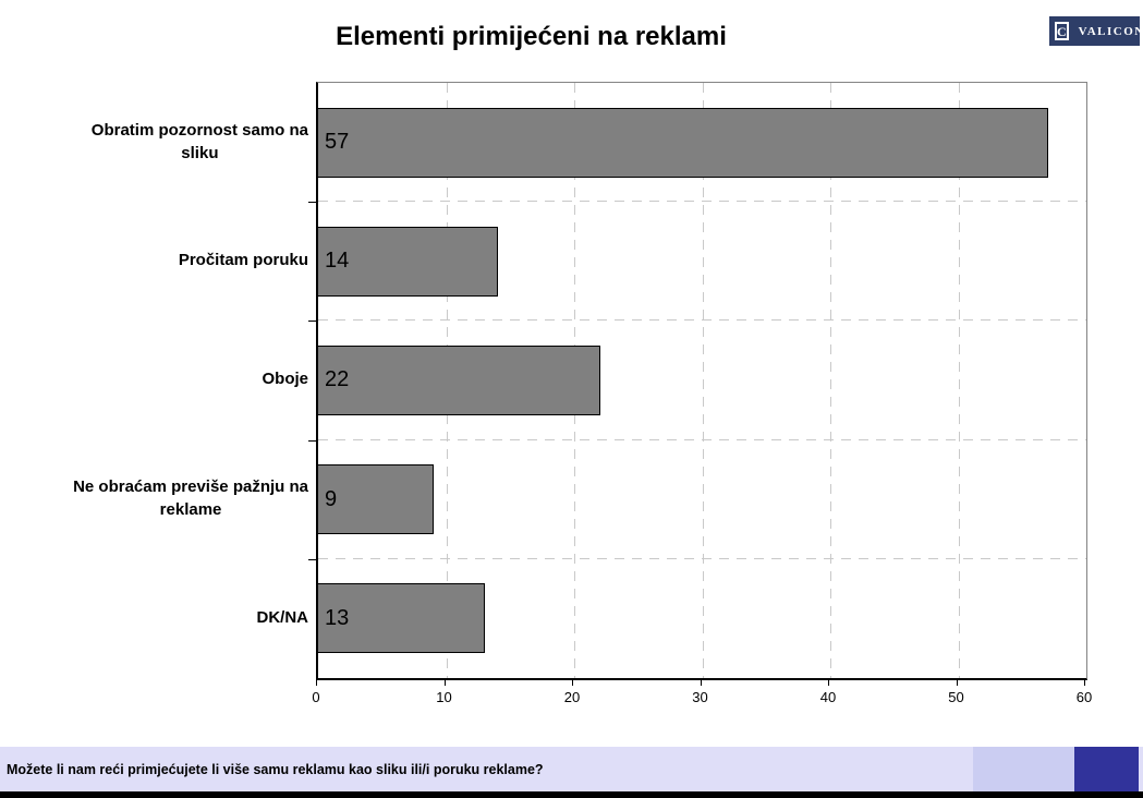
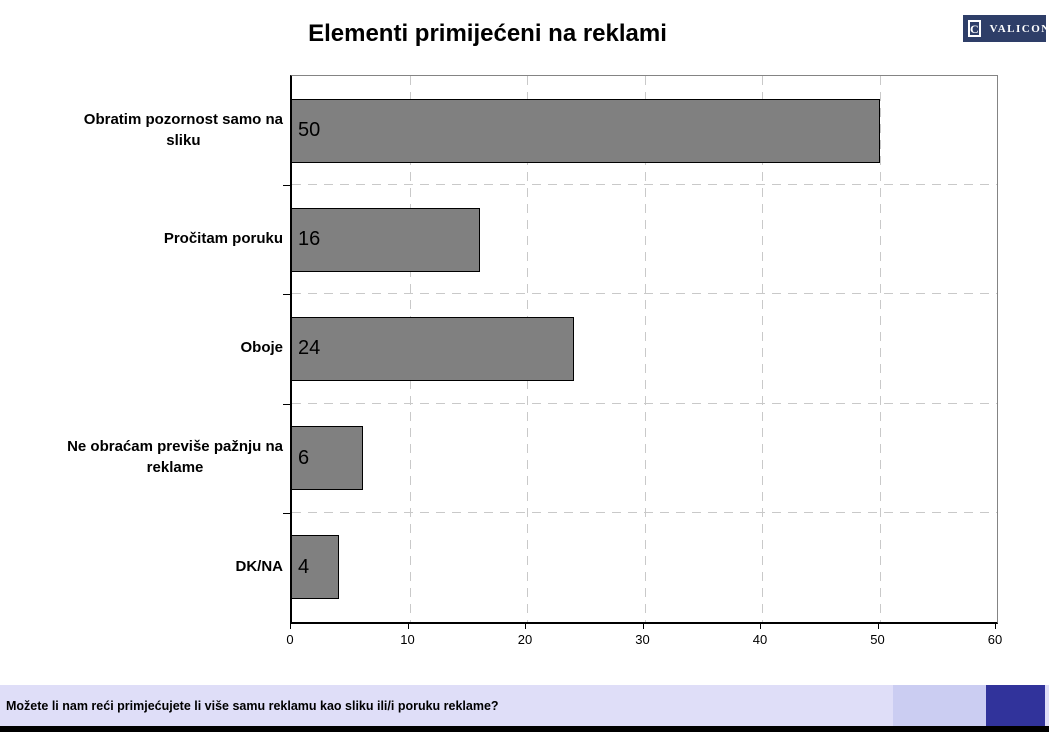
Obratim pozornost samo na sliku: 57 -> 50
Pročitam poruku: 14 -> 16
Oboje: 22 -> 24
Ne obraćam previše pažnju na reklame: 9 -> 6
DK/NA: 13 -> 4
